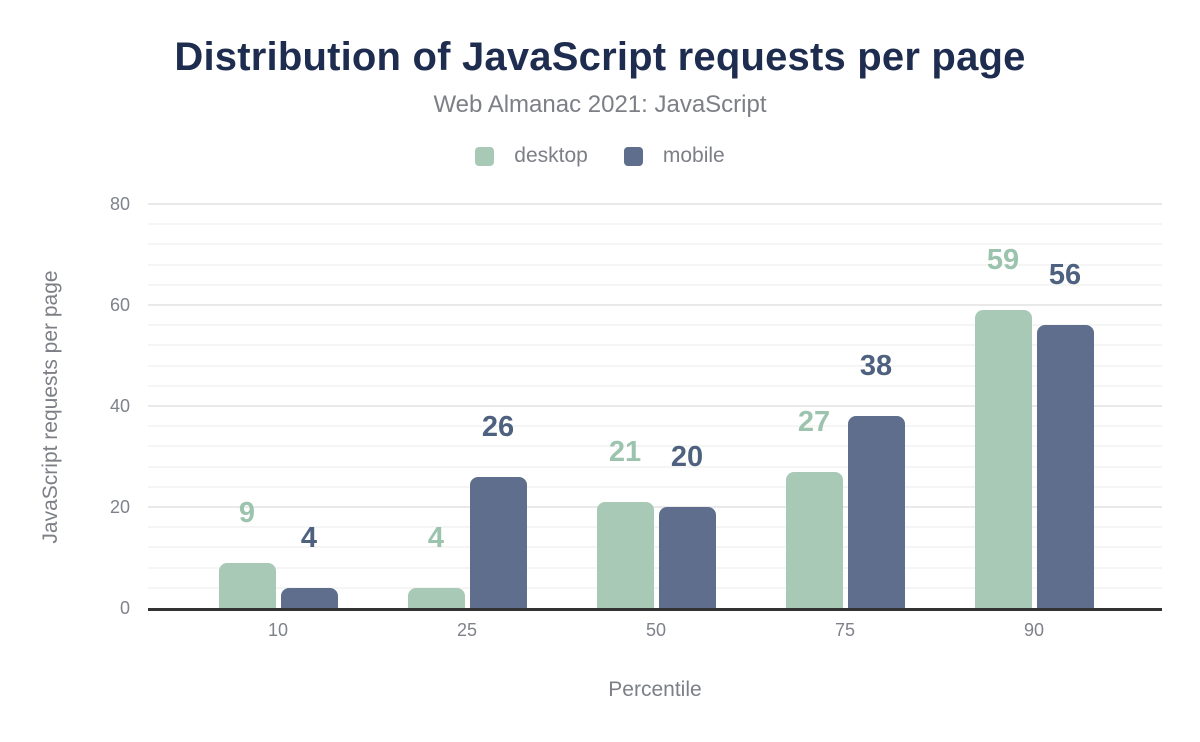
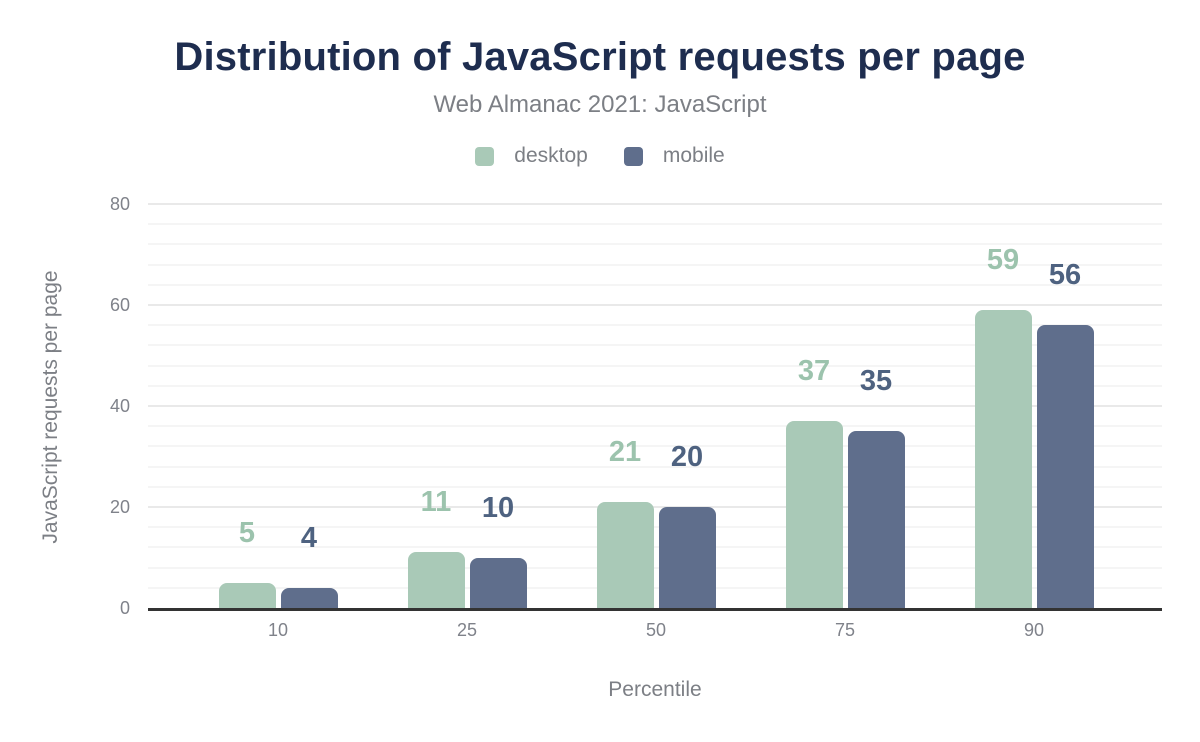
desktop/10: 9 -> 5
desktop/25: 4 -> 11
mobile/25: 26 -> 10
desktop/75: 27 -> 37
mobile/75: 38 -> 35
